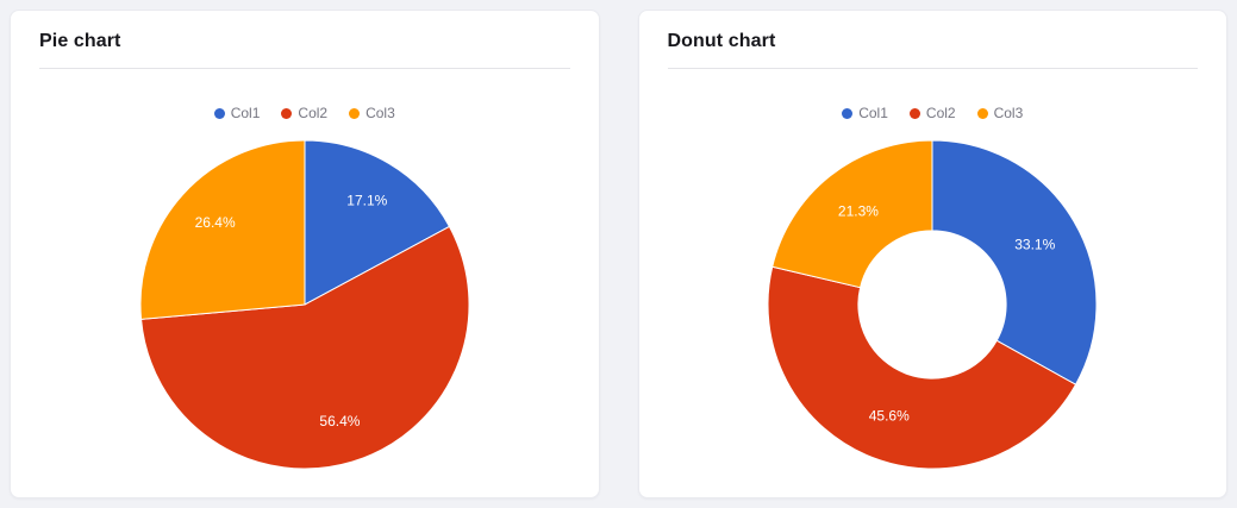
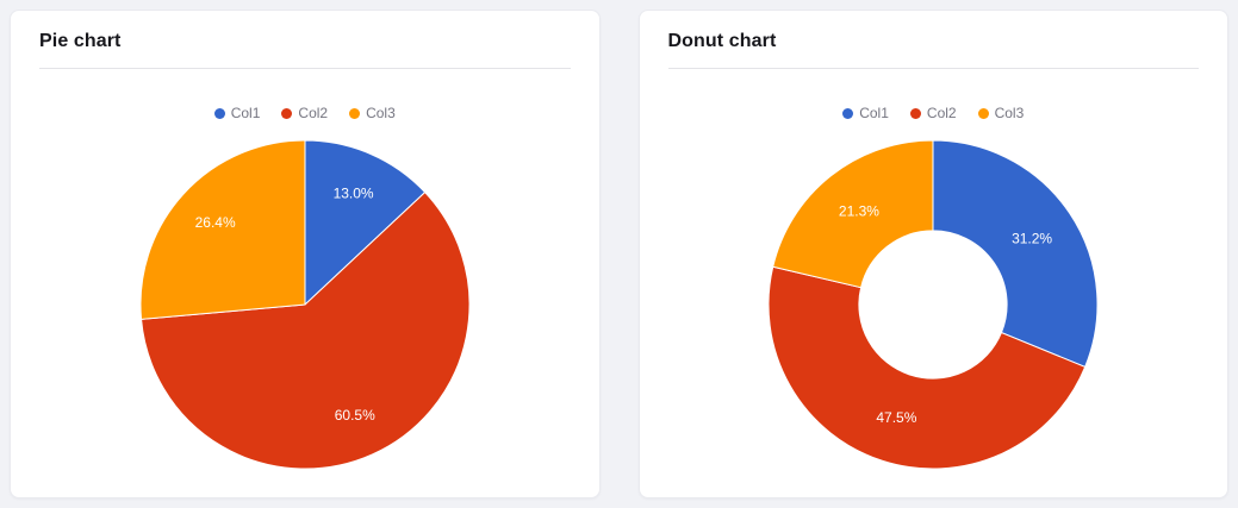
Pie chart/Col1: 17.1% -> 13.0%
Pie chart/Col2: 56.4% -> 60.5%
Donut chart/Col1: 33.1% -> 31.2%
Donut chart/Col2: 45.6% -> 47.5%
